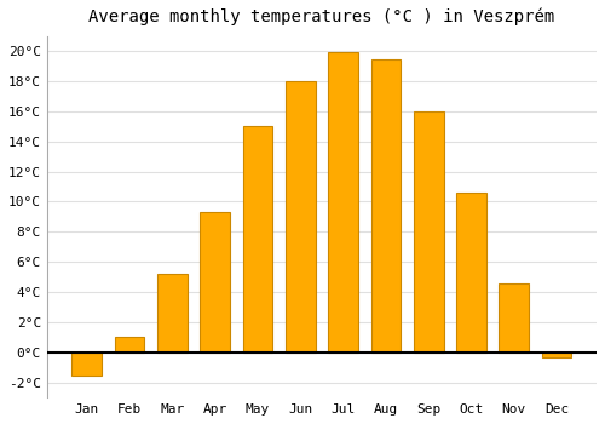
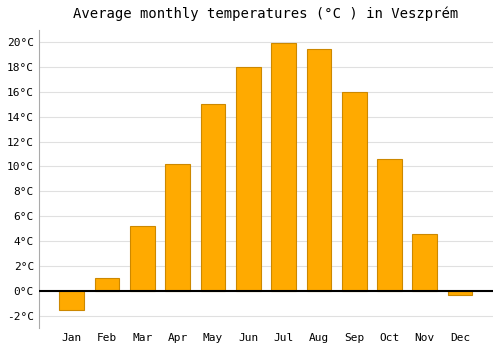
Apr: 9.3°C -> 10.2°C
